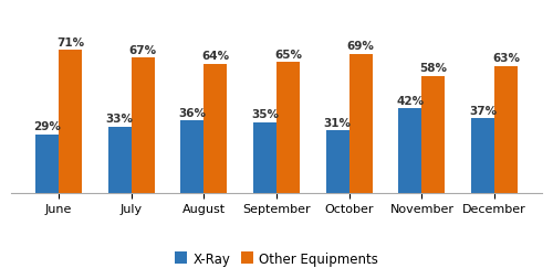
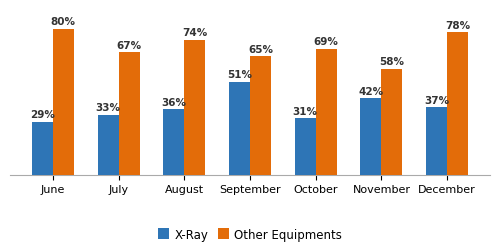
Other Equipments/June: 71% -> 80%
Other Equipments/August: 64% -> 74%
X-Ray/September: 35% -> 51%
Other Equipments/December: 63% -> 78%
